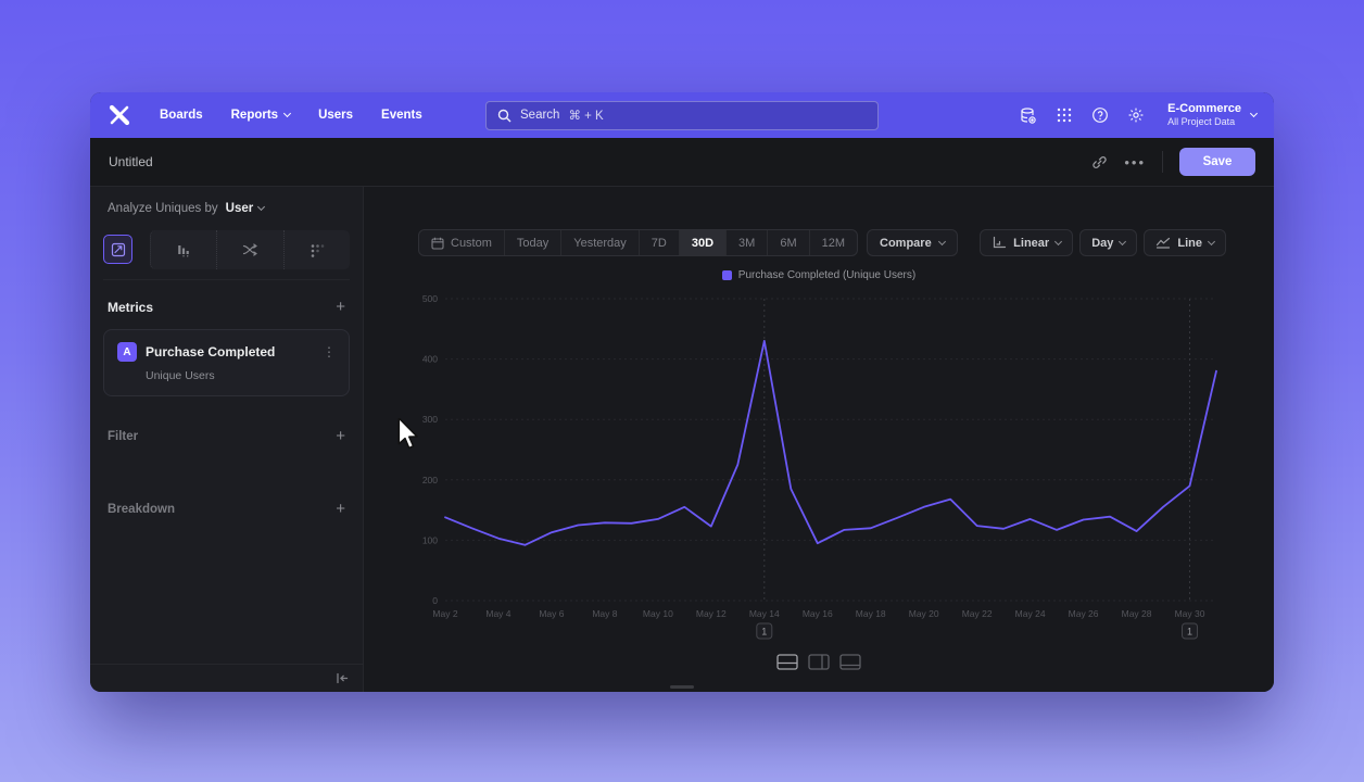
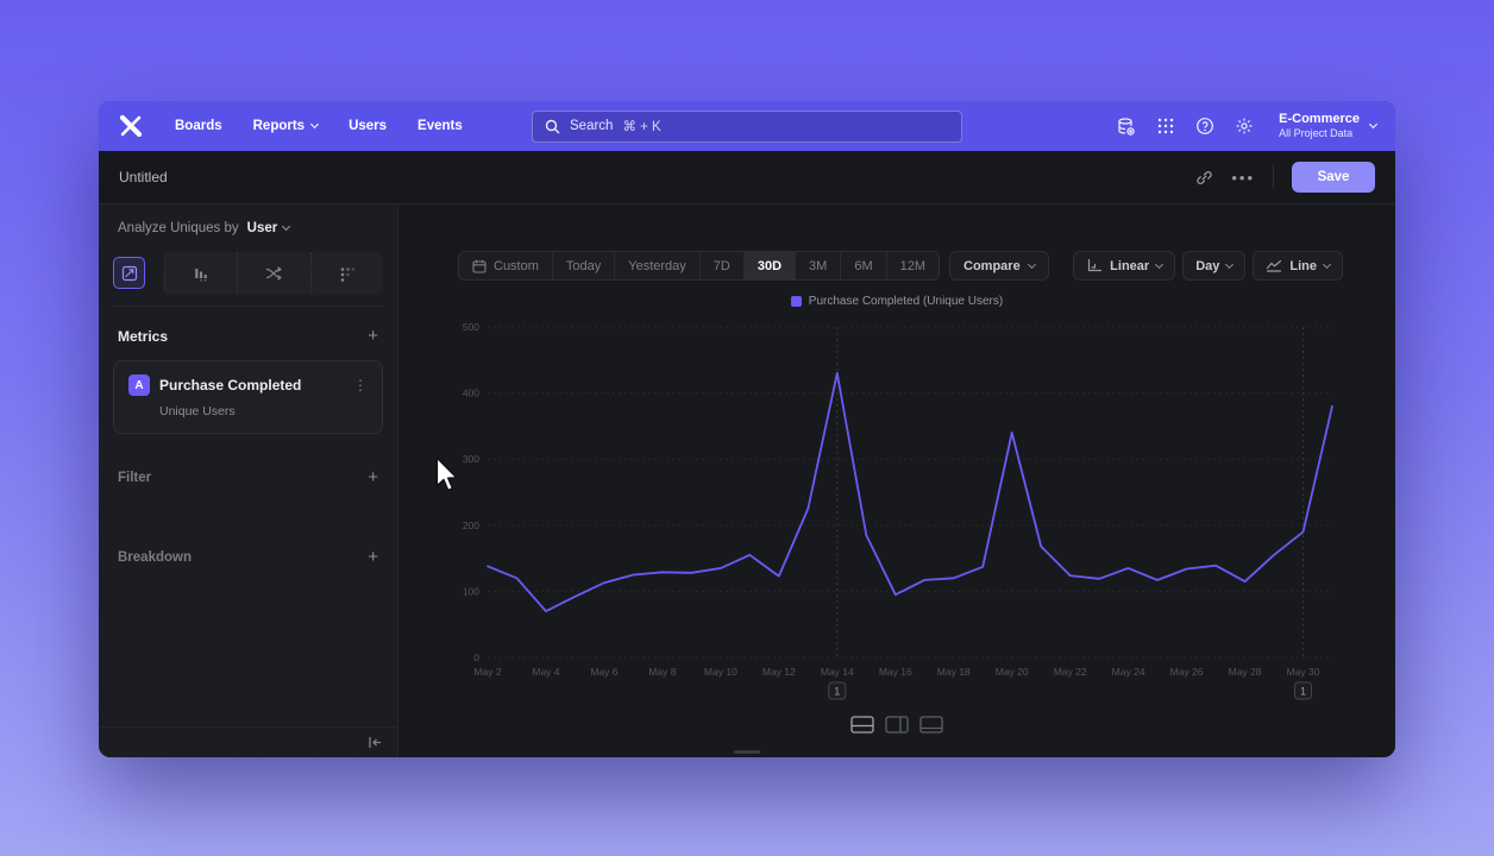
May 4: 100 -> 70
May 20: 160 -> 340
